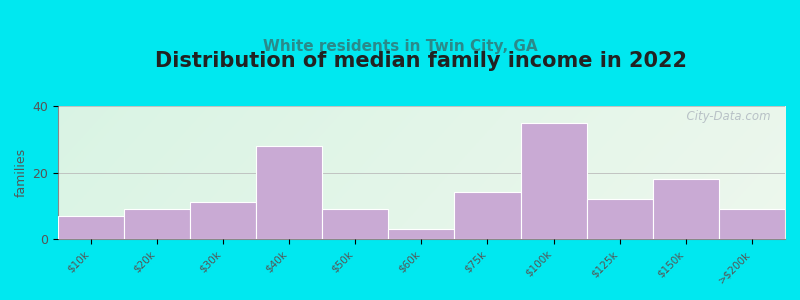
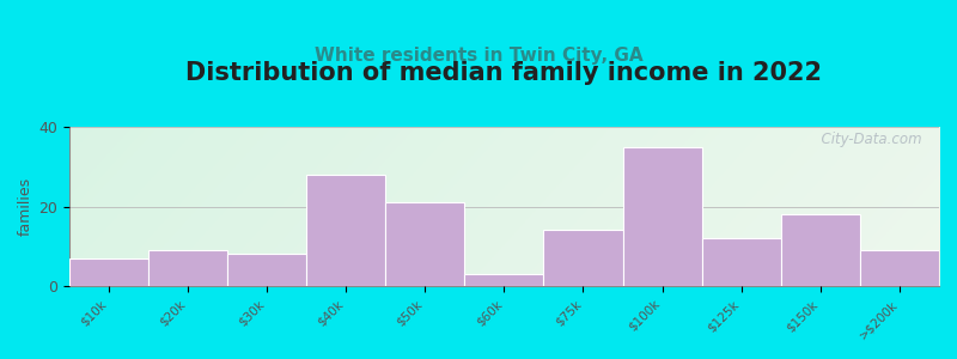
$30k: 11 -> 8
$50k: 9 -> 21
